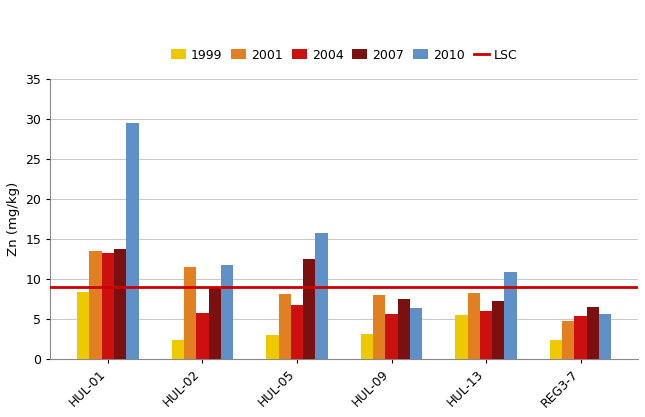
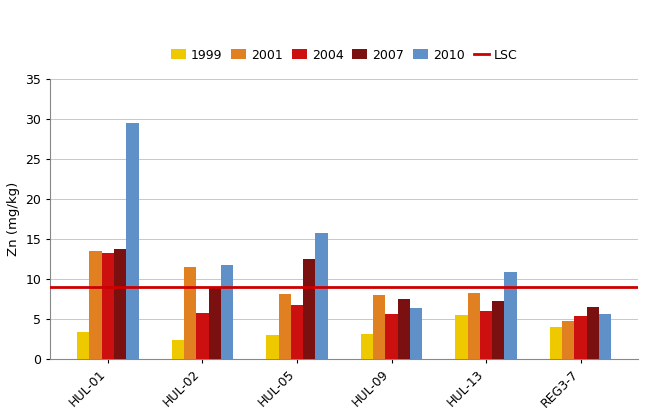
1999/HUL-01: 8.4 -> 3.3
1999/REG3-7: 2.4 -> 4.0
